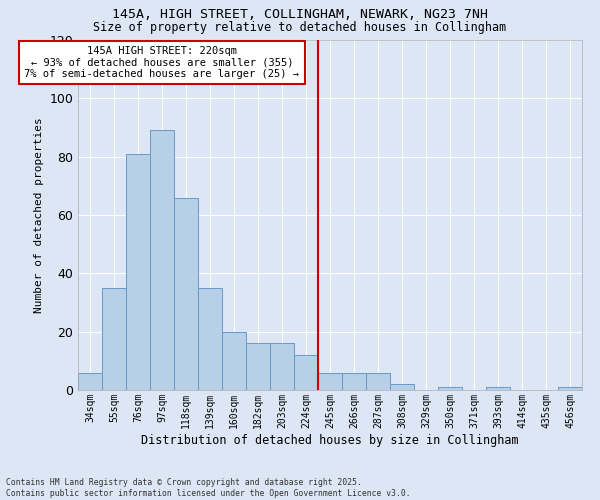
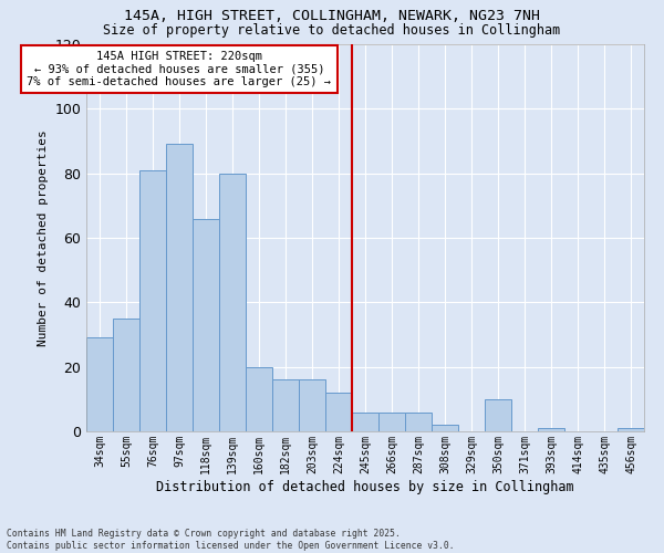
34sqm: 6 -> 29
139sqm: 35 -> 80
350sqm: 1 -> 10
